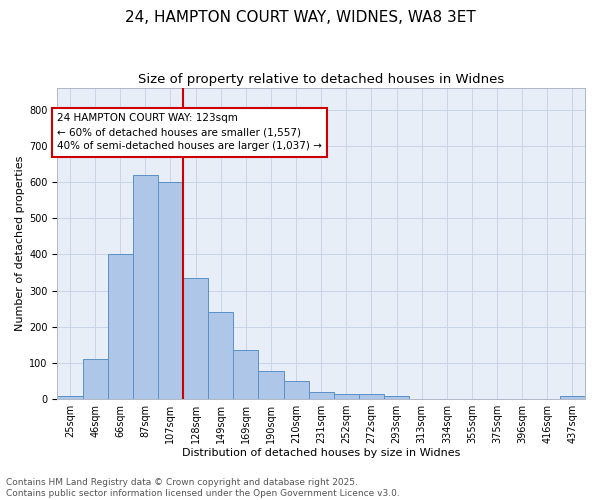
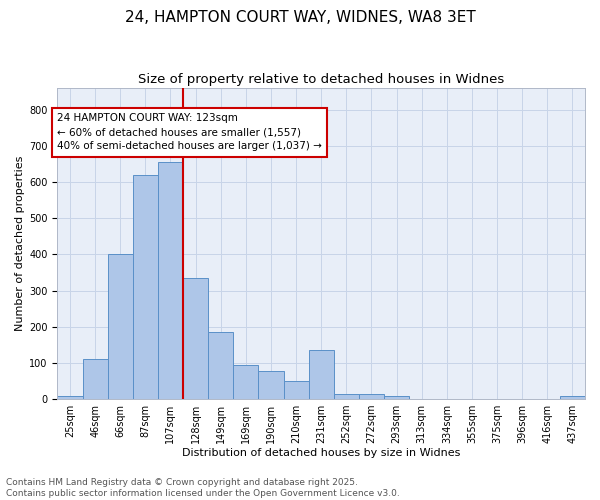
107sqm: 600 -> 655
149sqm: 240 -> 185
169sqm: 135 -> 95
231sqm: 20 -> 135
